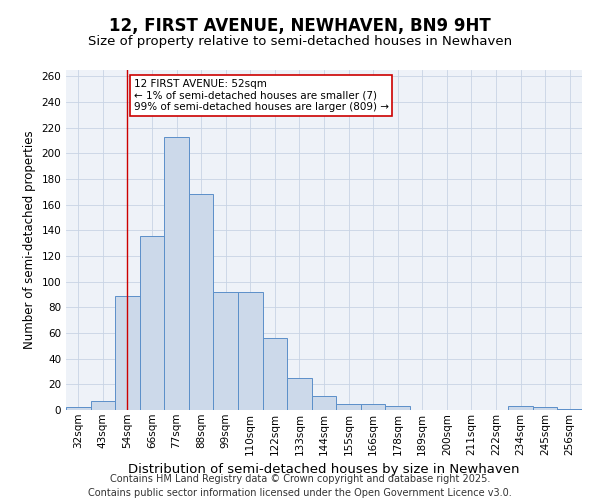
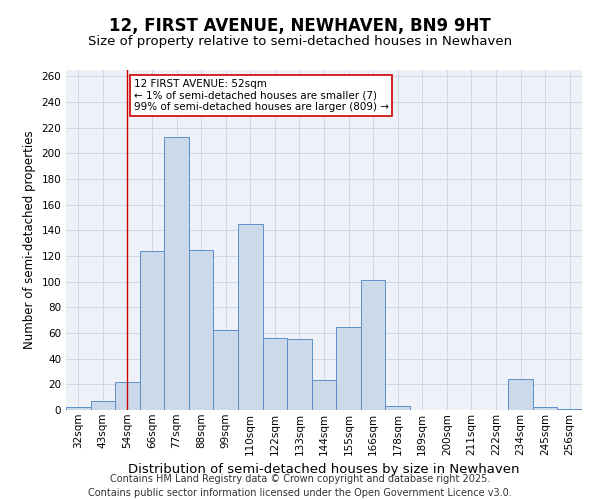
54sqm: 89 -> 22
66sqm: 136 -> 124
88sqm: 168 -> 125
99sqm: 92 -> 62
110sqm: 92 -> 145
133sqm: 25 -> 55
144sqm: 11 -> 23
155sqm: 5 -> 65
166sqm: 5 -> 101
234sqm: 3 -> 24
